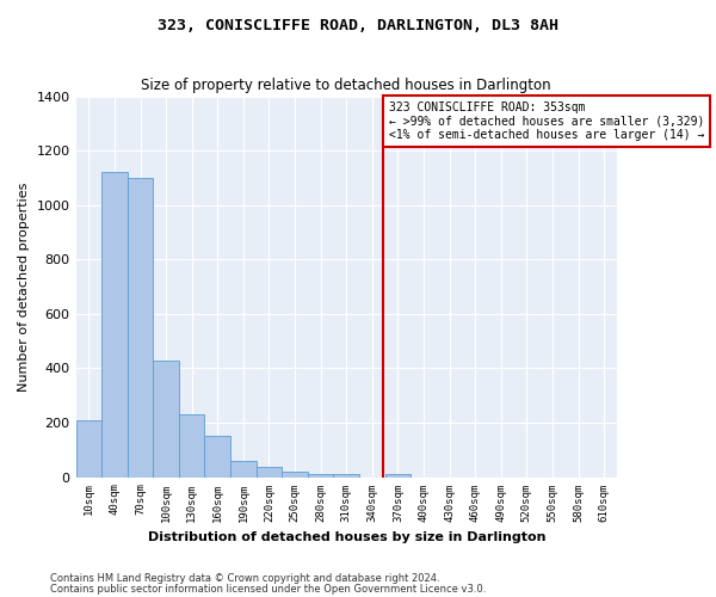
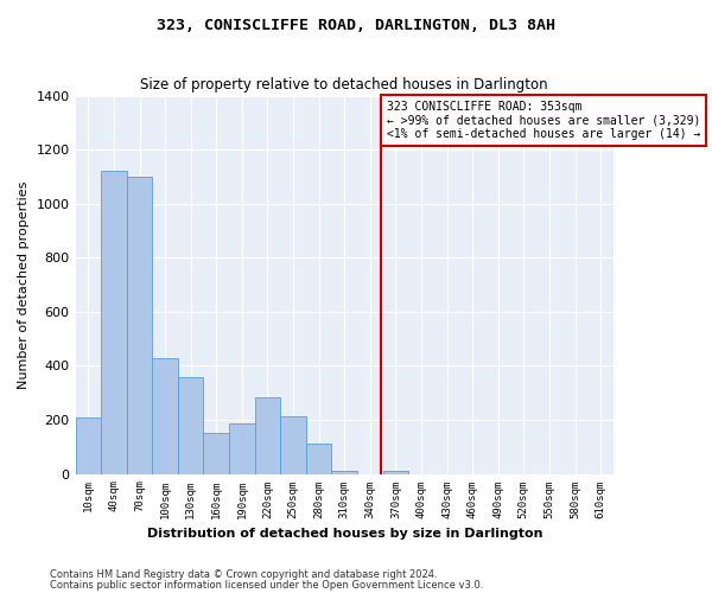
130sqm: 230 -> 360
190sqm: 58 -> 185
220sqm: 37 -> 285
250sqm: 22 -> 215
280sqm: 12 -> 110
